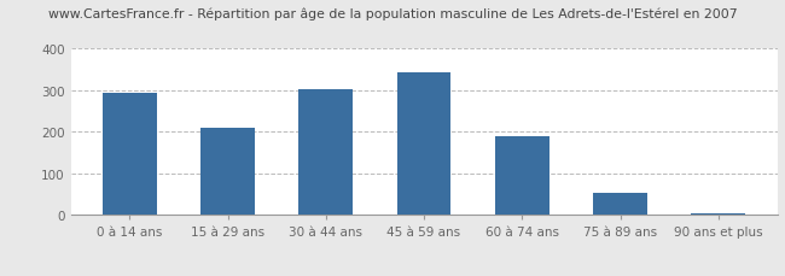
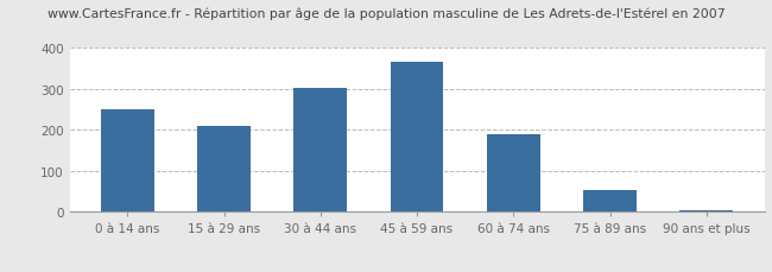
0 à 14 ans: 295 -> 250
45 à 59 ans: 344 -> 365
